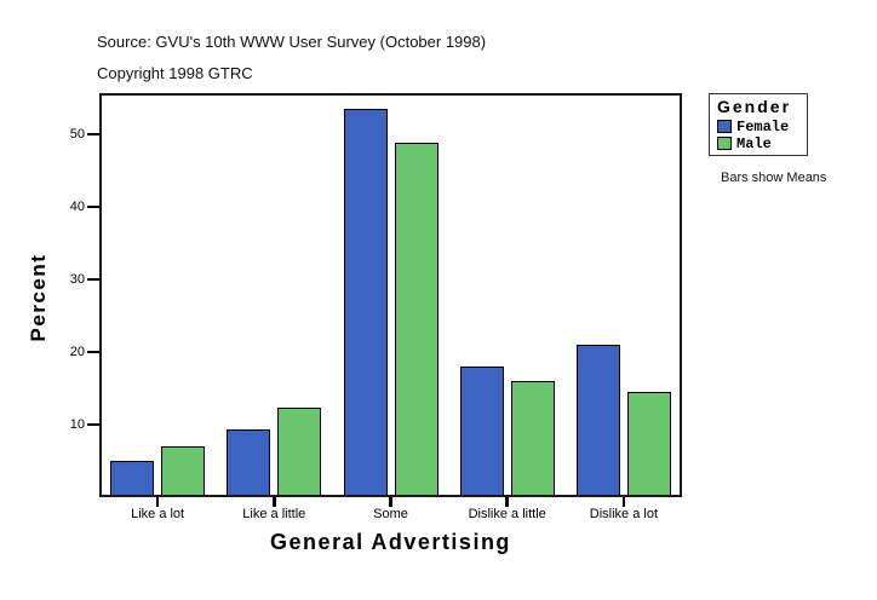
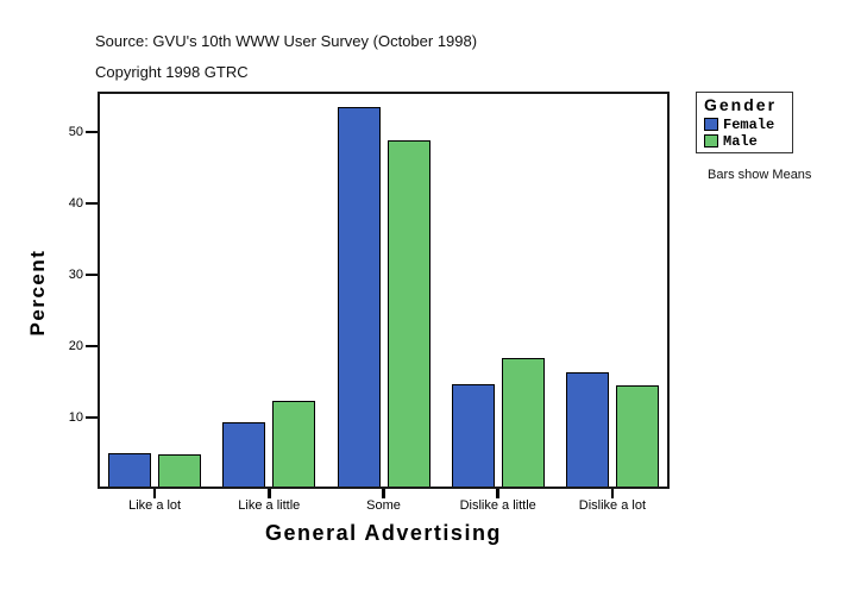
Male/Like a lot: 7 -> 5
Female/Dislike a little: 18 -> 15
Male/Dislike a little: 16 -> 18
Female/Dislike a lot: 21 -> 16
